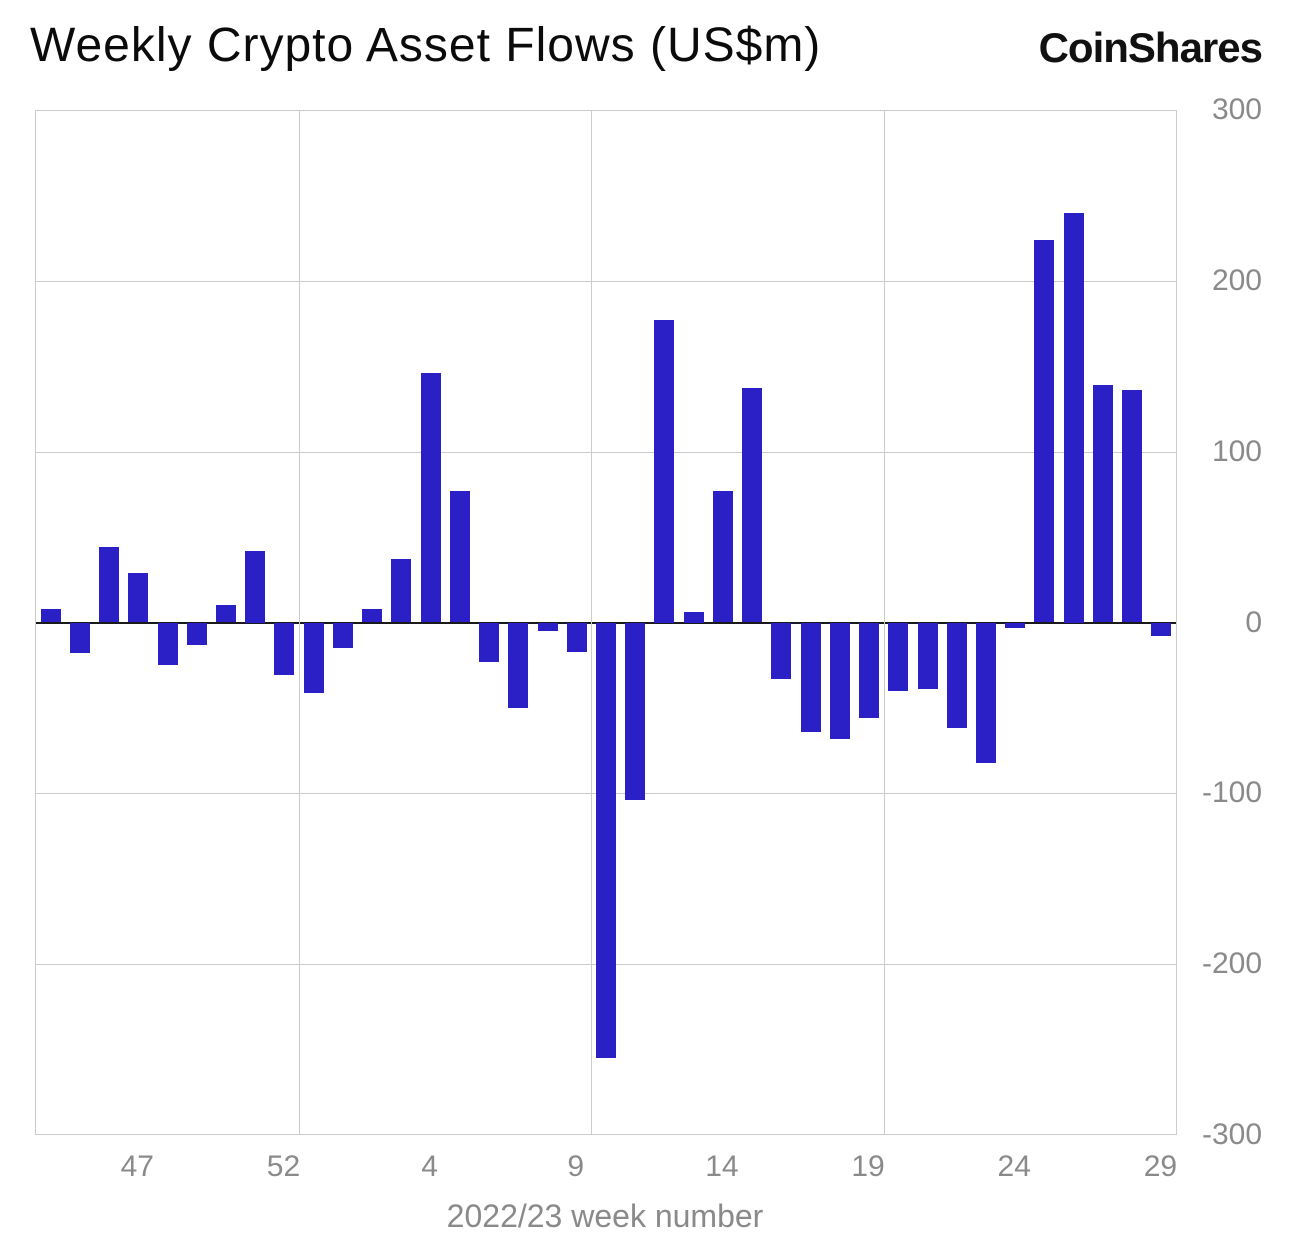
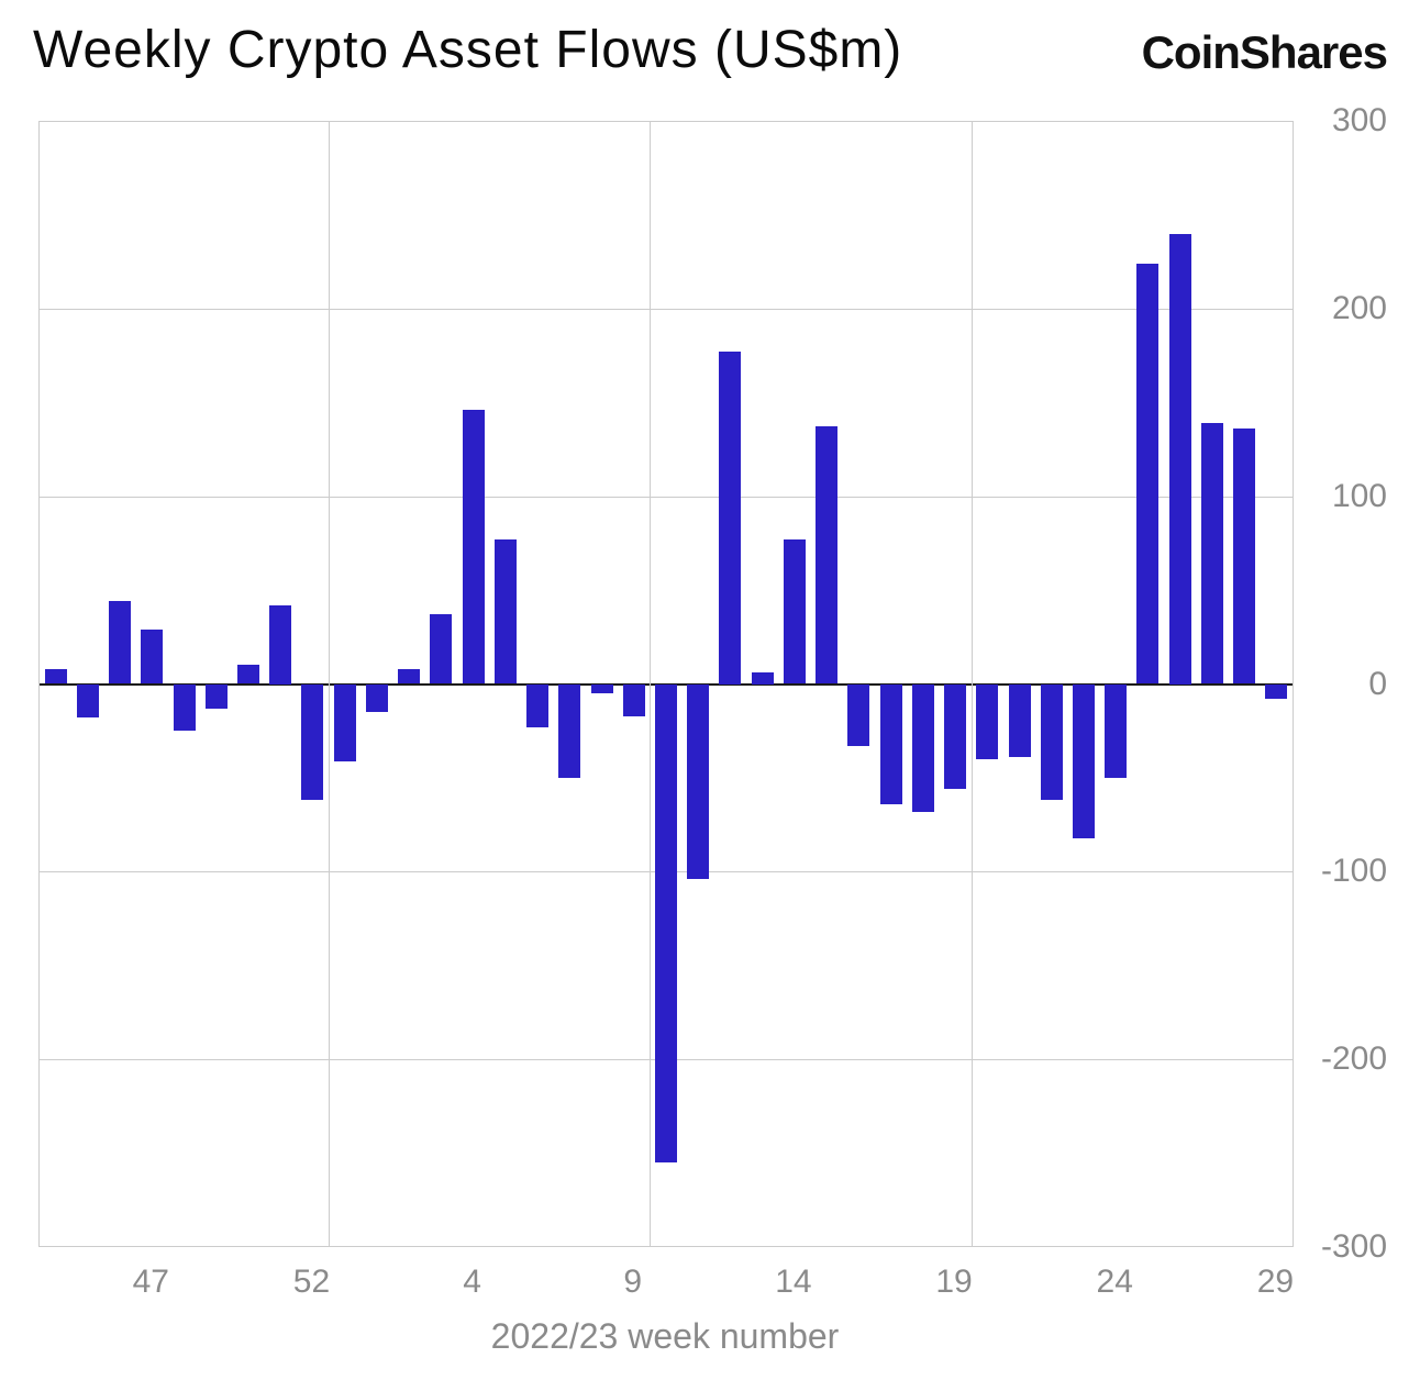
52: -31 -> -62
24: -3 -> -50
